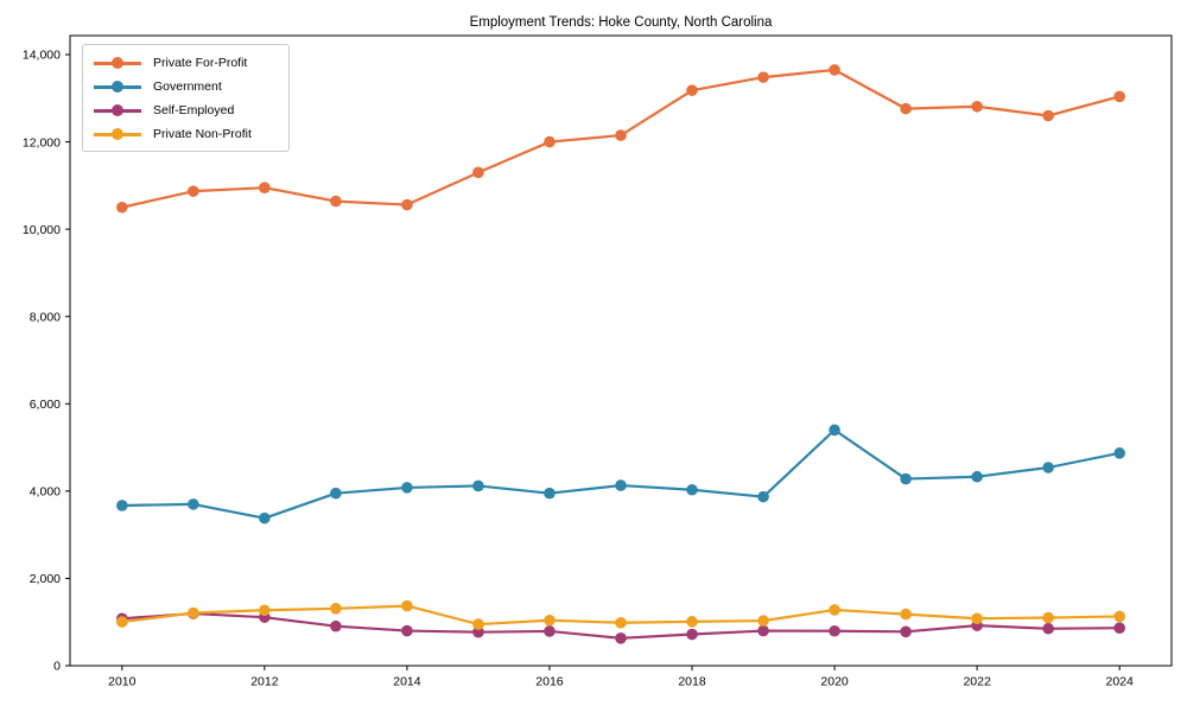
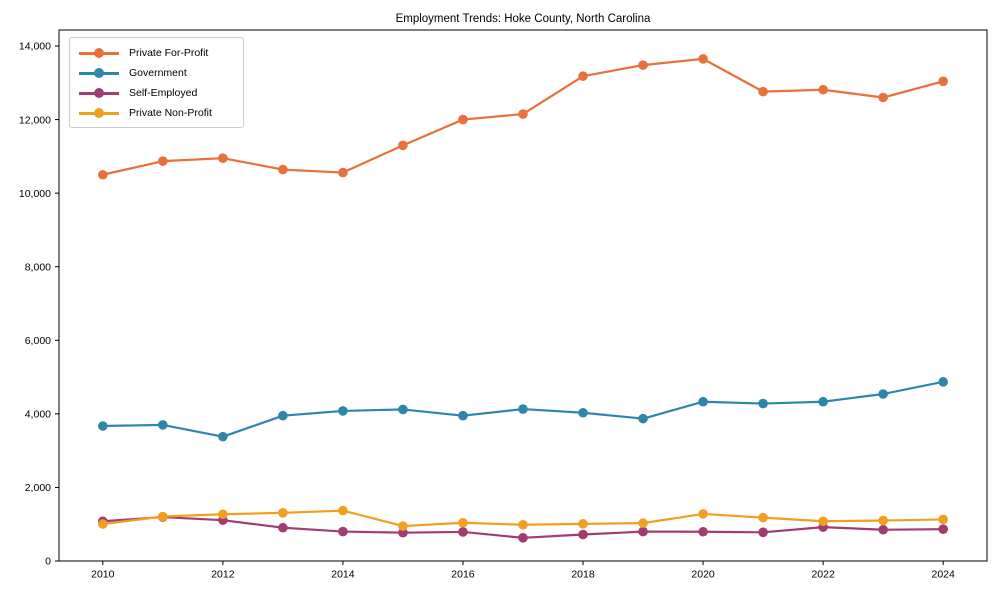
Government/2020: 5400 -> 4300
